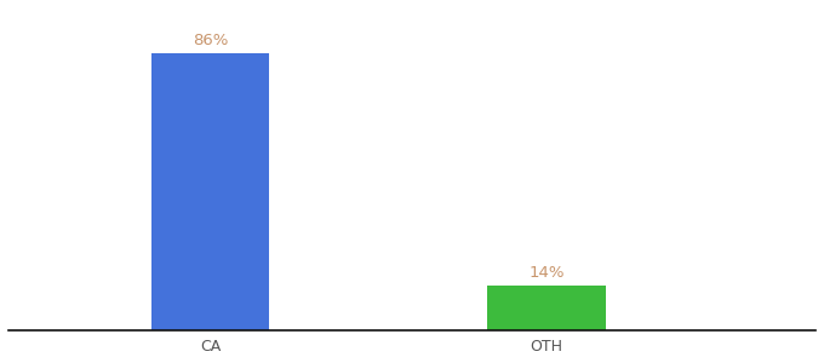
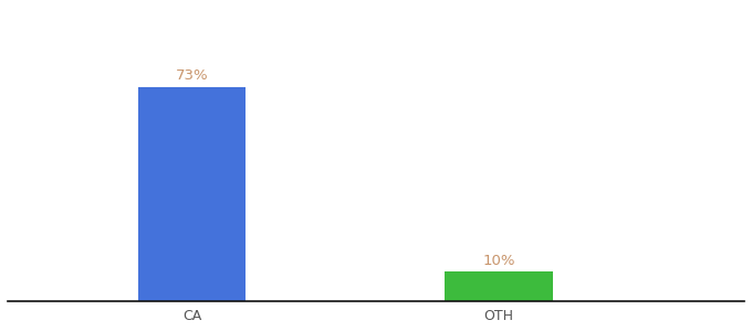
CA: 86% -> 73%
OTH: 14% -> 10%
